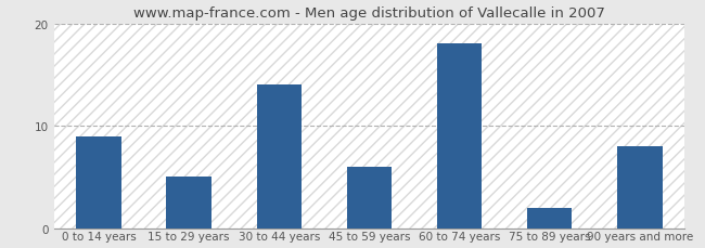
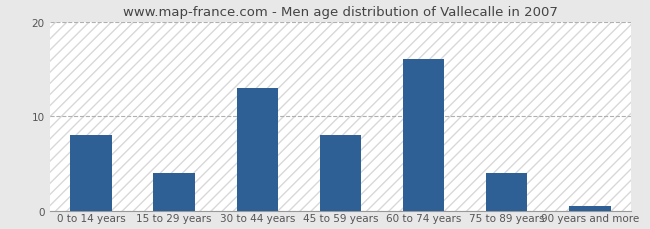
0 to 14 years: 9.0 -> 8.0
15 to 29 years: 5.0 -> 4.0
30 to 44 years: 14.0 -> 13.0
45 to 59 years: 6.0 -> 8.0
60 to 74 years: 18.0 -> 16.0
75 to 89 years: 2.0 -> 4.0
90 years and more: 8.0 -> 0.5
